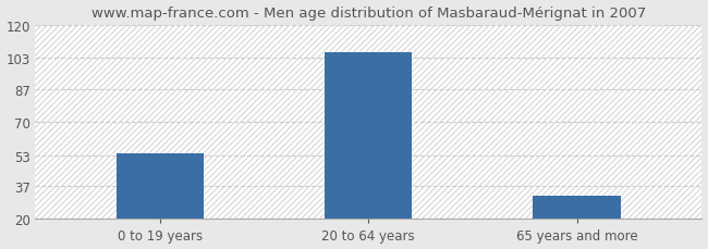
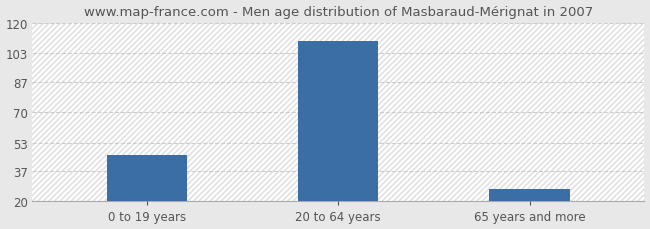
0 to 19 years: 54 -> 46
20 to 64 years: 106 -> 110
65 years and more: 32 -> 27
